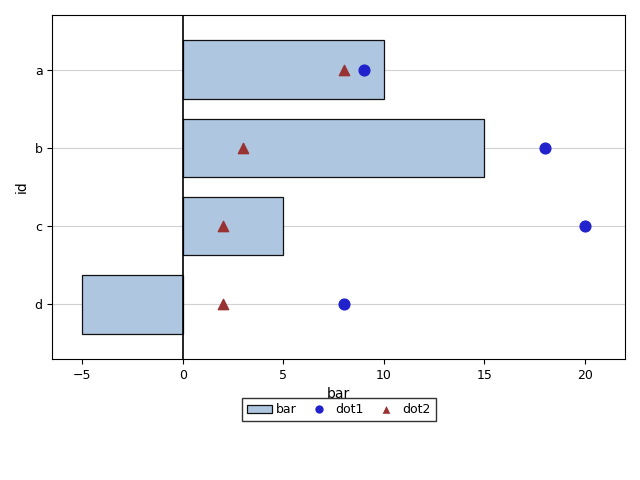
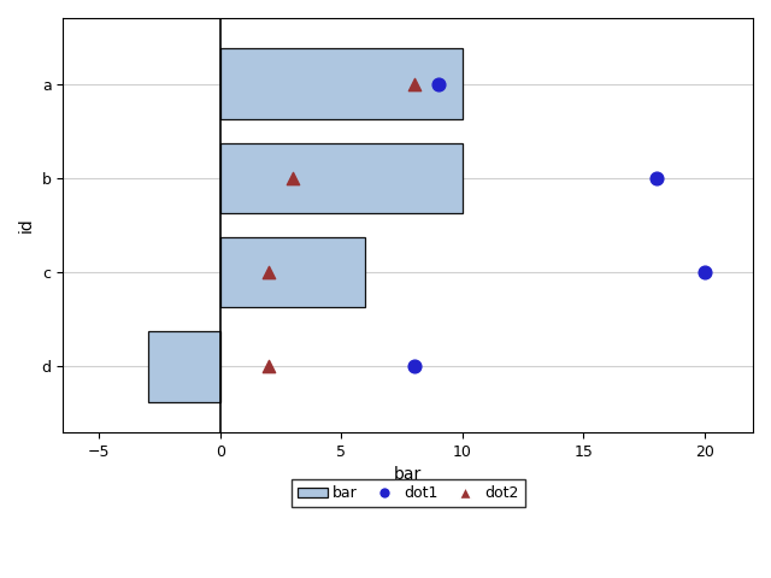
bar/b: 15 -> 10
bar/c: 5 -> 6
bar/d: -5 -> -3
